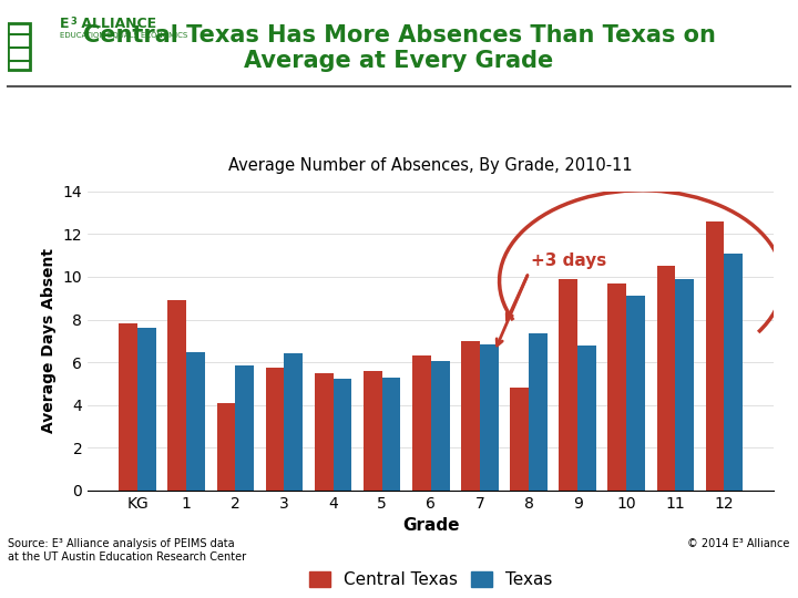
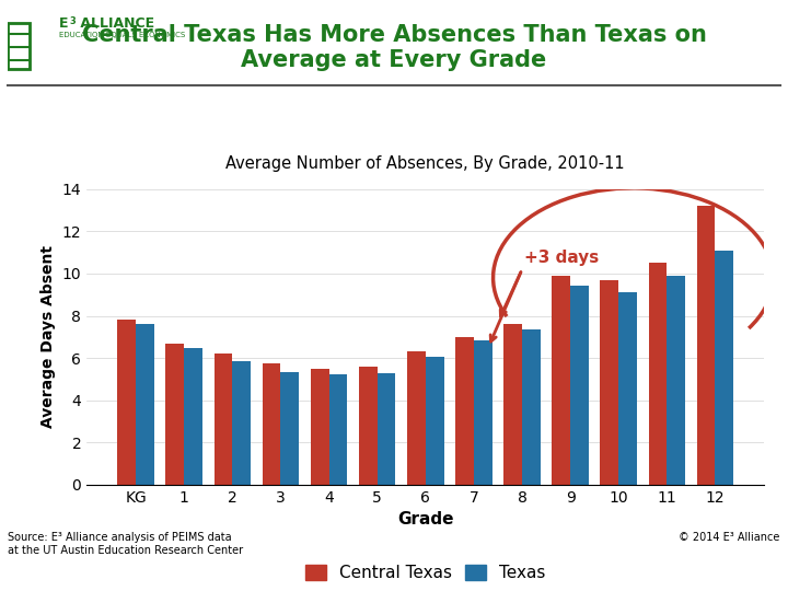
Central Texas/1: 8.9 -> 6.7
Central Texas/2: 4.1 -> 6.2
Texas/3: 6.4 -> 5.3
Central Texas/8: 4.8 -> 7.6
Texas/9: 6.8 -> 9.4
Central Texas/12: 12.6 -> 13.2
